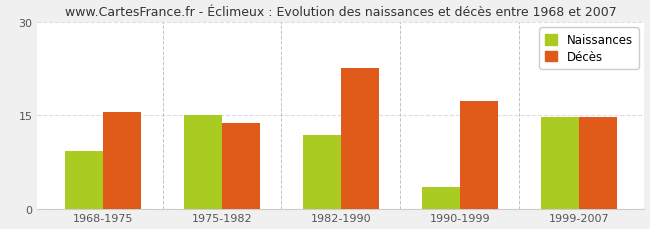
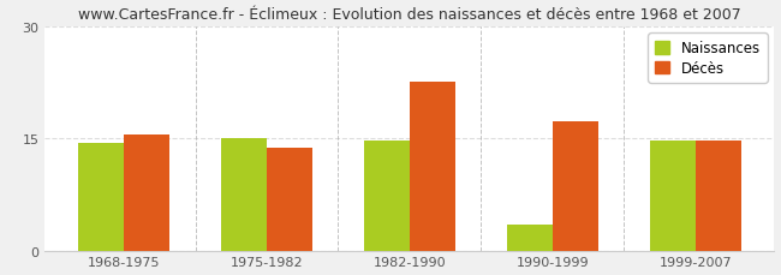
Naissances/1968-1975: 9.2 -> 14.3
Naissances/1982-1990: 11.8 -> 14.7
